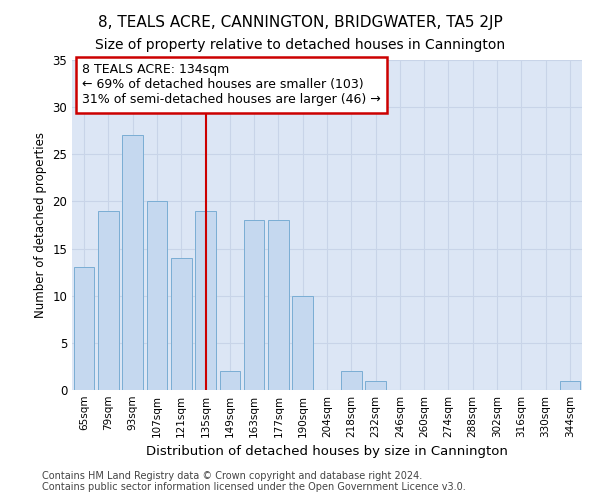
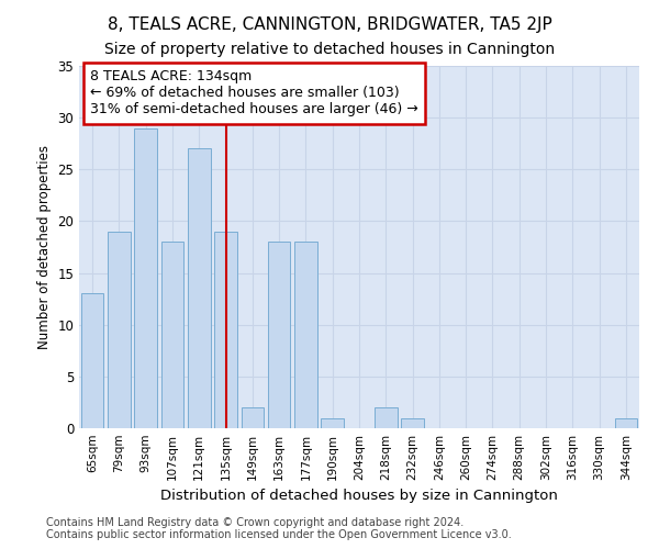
93sqm: 27 -> 29
107sqm: 20 -> 18
121sqm: 14 -> 27
190sqm: 10 -> 1
